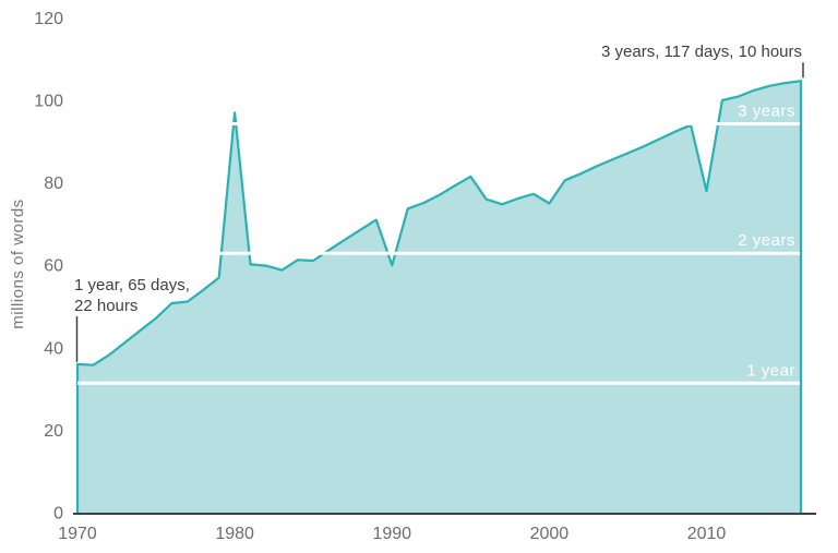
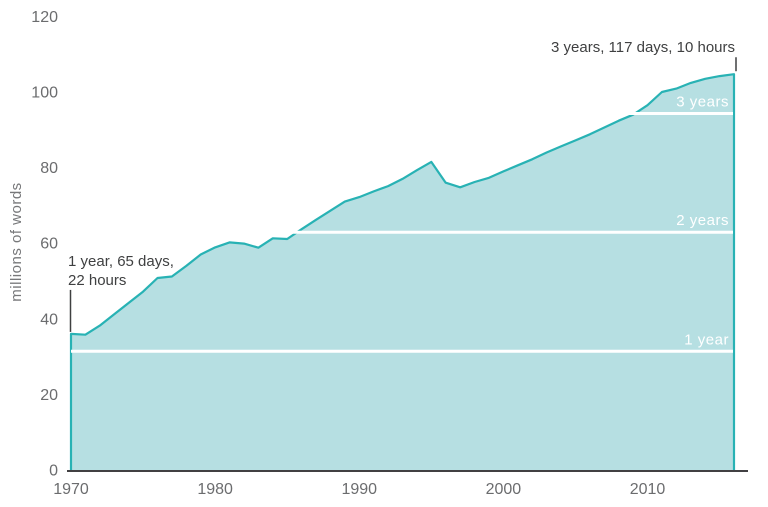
1980: 97 -> 59
1990: 60 -> 72
2000: 75 -> 79
2010: 78 -> 96
